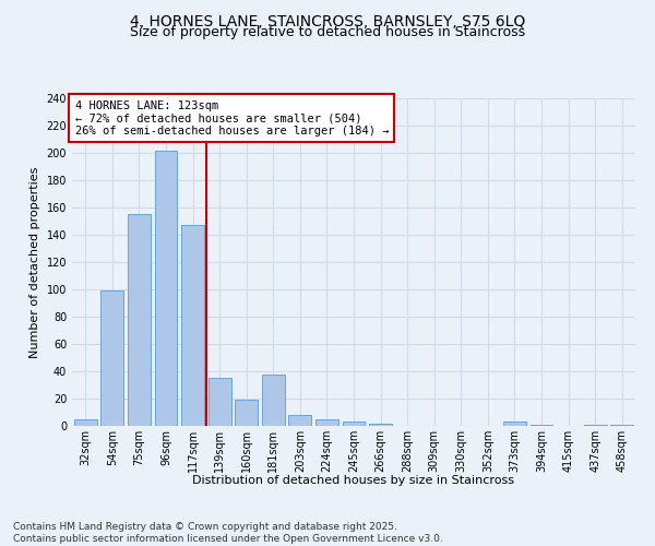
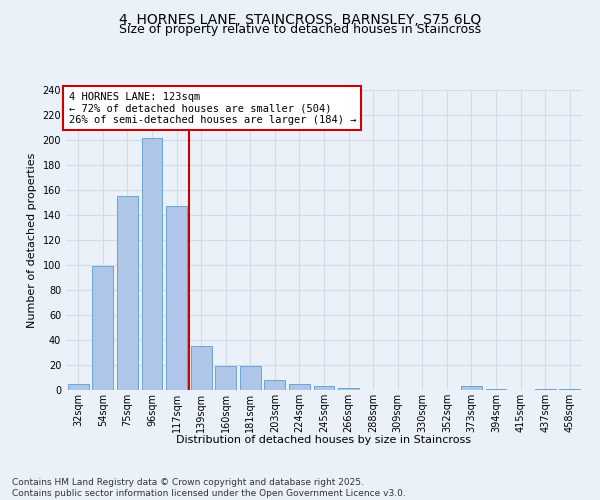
181sqm: 38 -> 19
